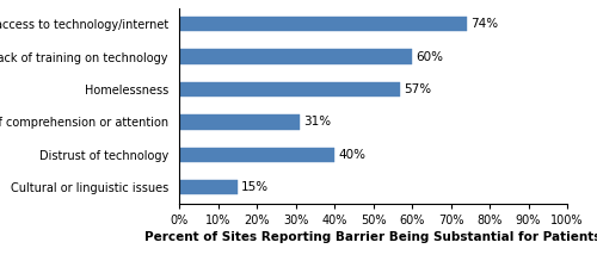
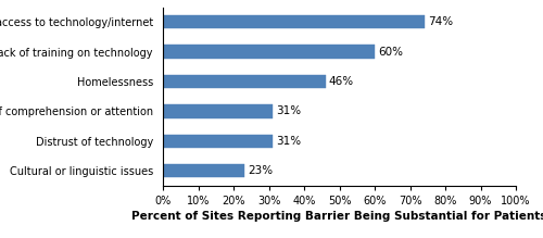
Homelessness: 57% -> 46%
Distrust of technology: 40% -> 31%
Cultural or linguistic issues: 15% -> 23%
